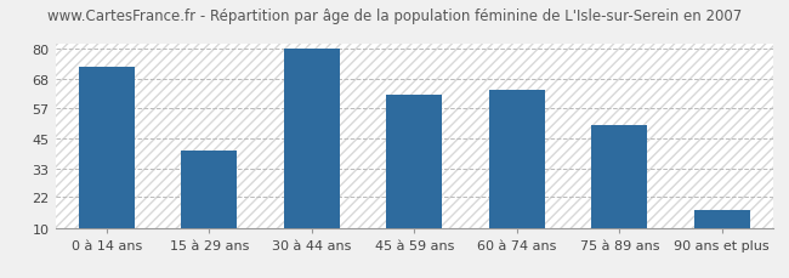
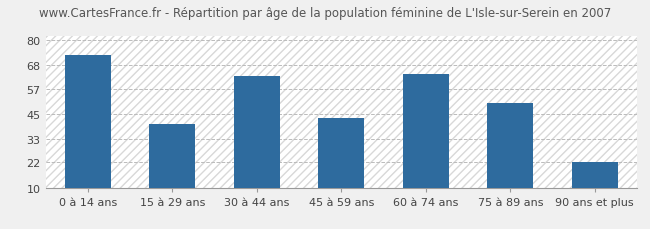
30 à 44 ans: 80 -> 63
45 à 59 ans: 62 -> 43
90 ans et plus: 17 -> 22
